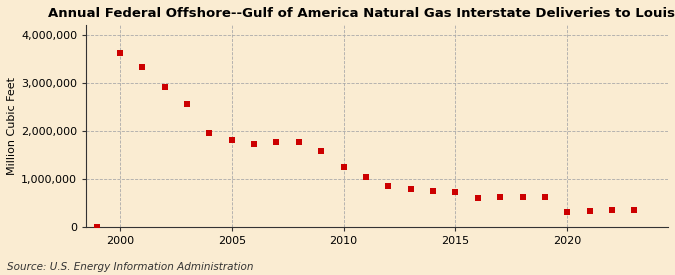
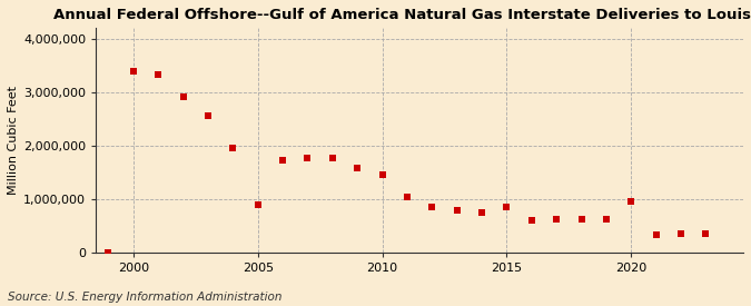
2000: 3,620,000 -> 3,400,000
2005: 1,820,000 -> 900,000
2010: 1,260,000 -> 1,450,000
2015: 720,000 -> 850,000
2020: 320,000 -> 950,000
